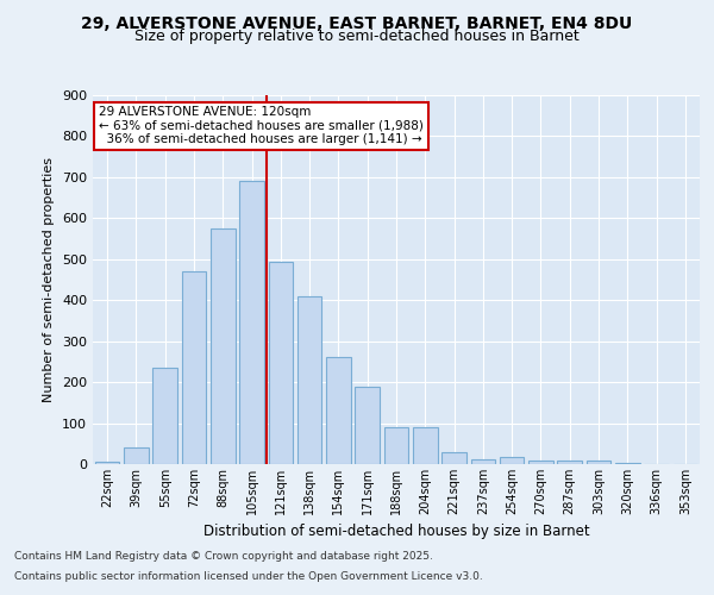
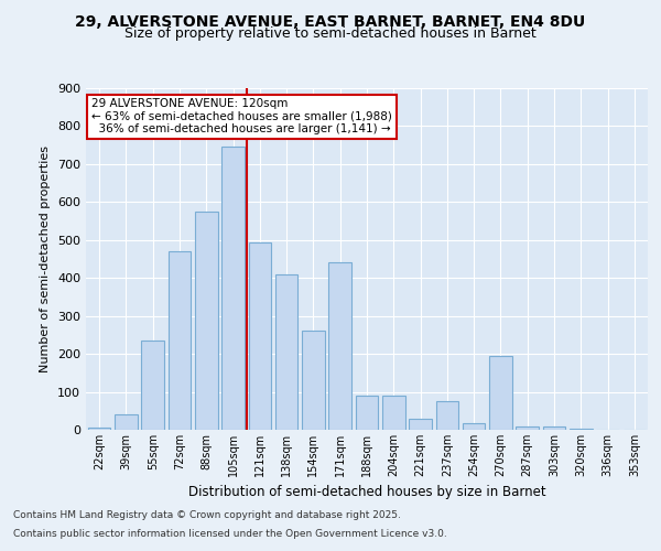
105sqm: 690 -> 745
171sqm: 190 -> 440
237sqm: 12 -> 75
270sqm: 10 -> 195
